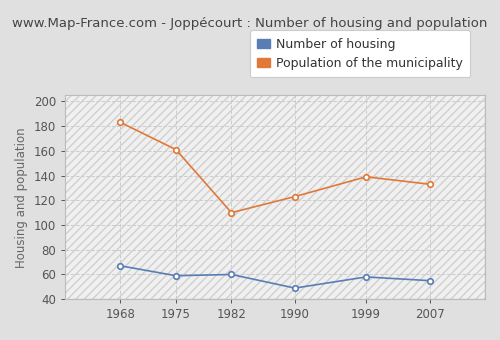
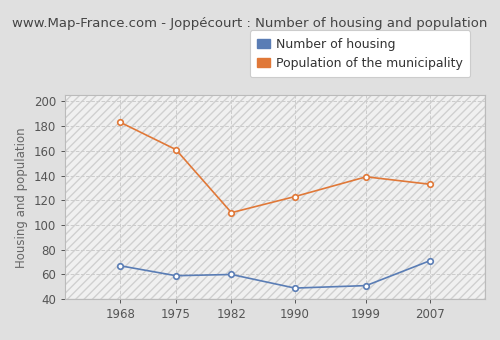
Number of housing/1999: 58 -> 51
Number of housing/2007: 55 -> 71
